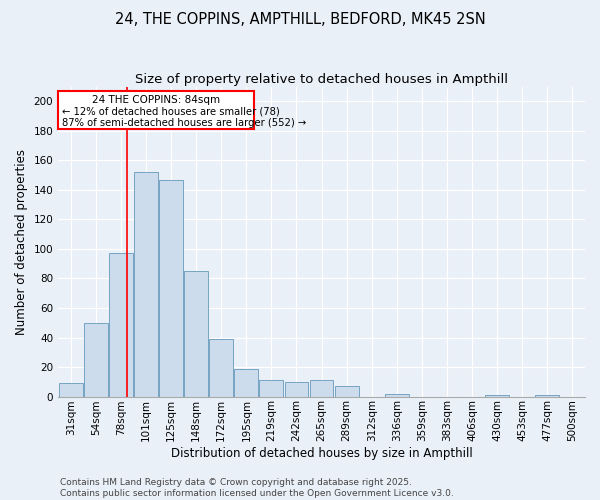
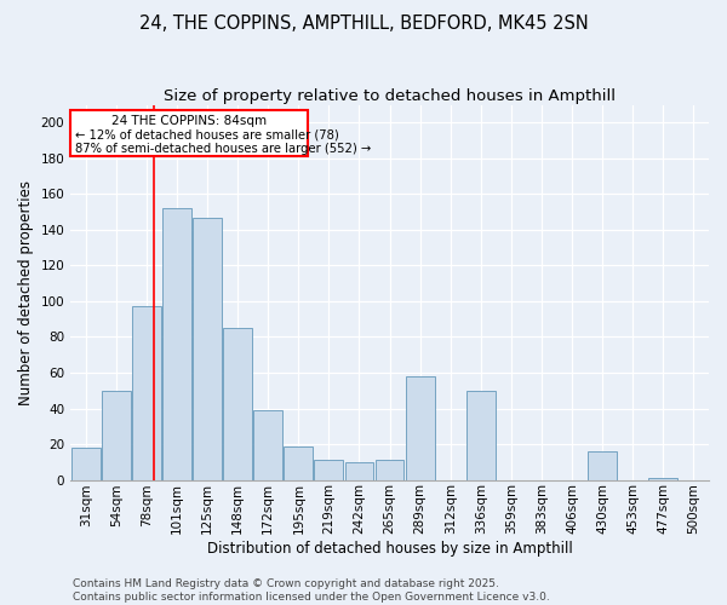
31sqm: 9 -> 18
289sqm: 7 -> 58
336sqm: 2 -> 50
430sqm: 1 -> 16
